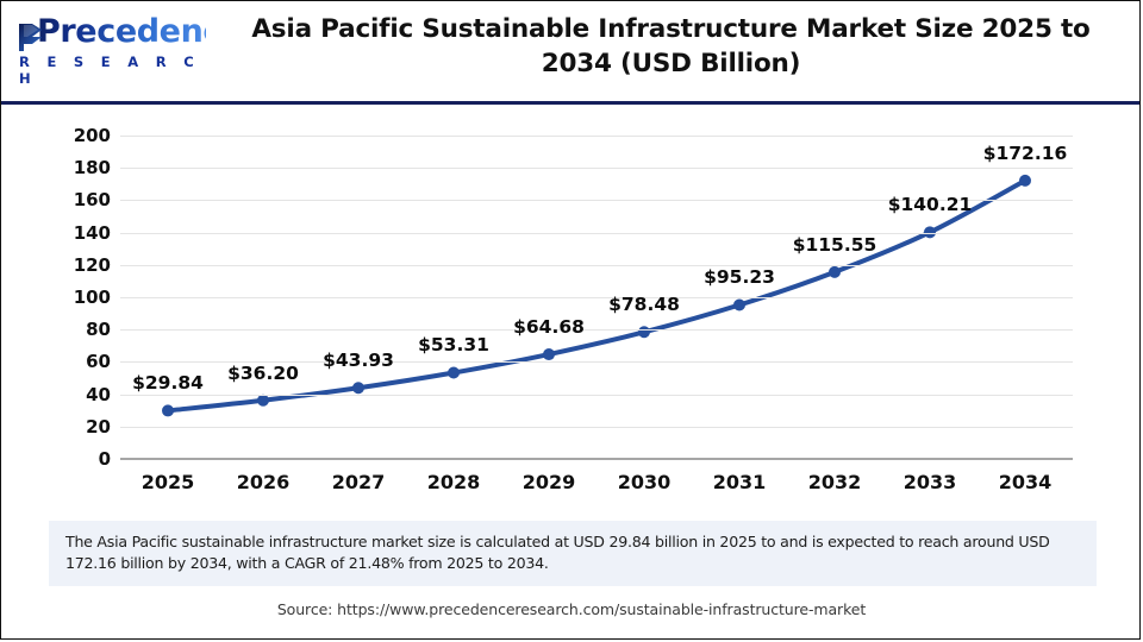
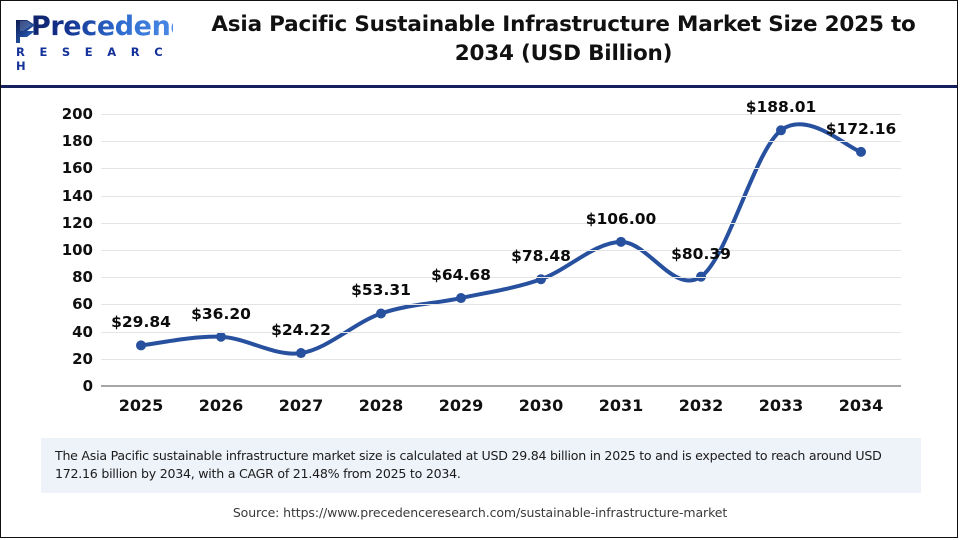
2027: $43.93 -> $24.22
2031: $95.23 -> $106.00
2032: $115.55 -> $80.39
2033: $140.21 -> $188.01
